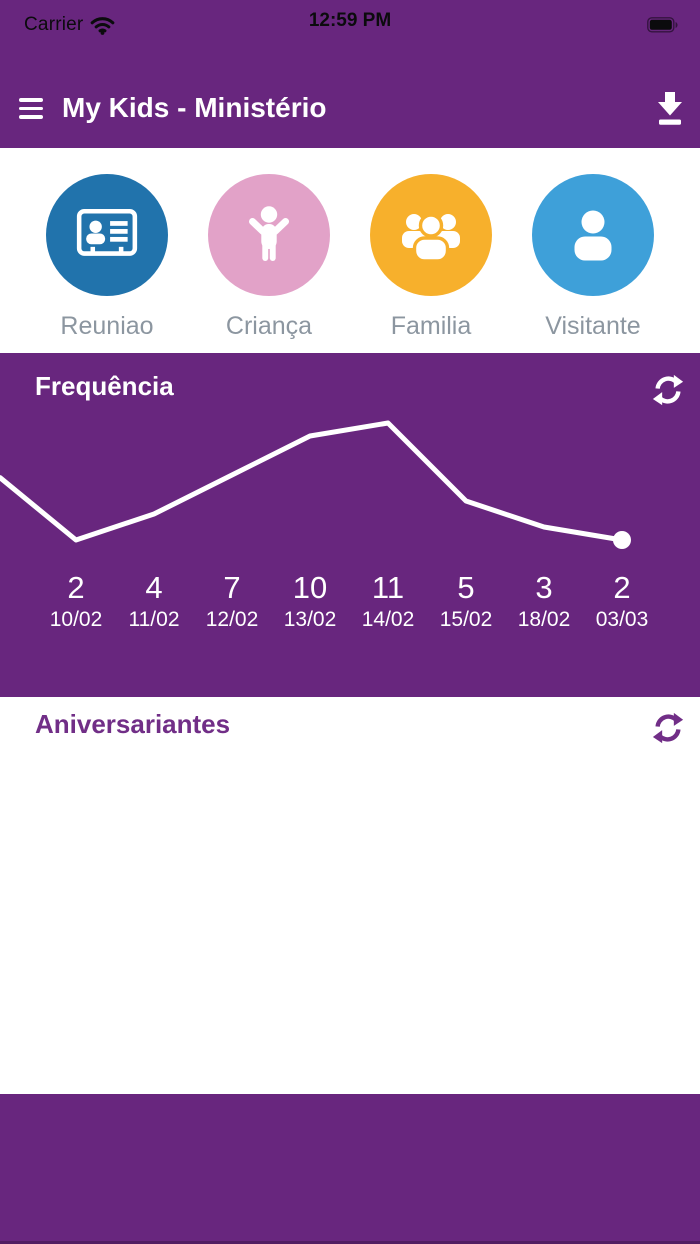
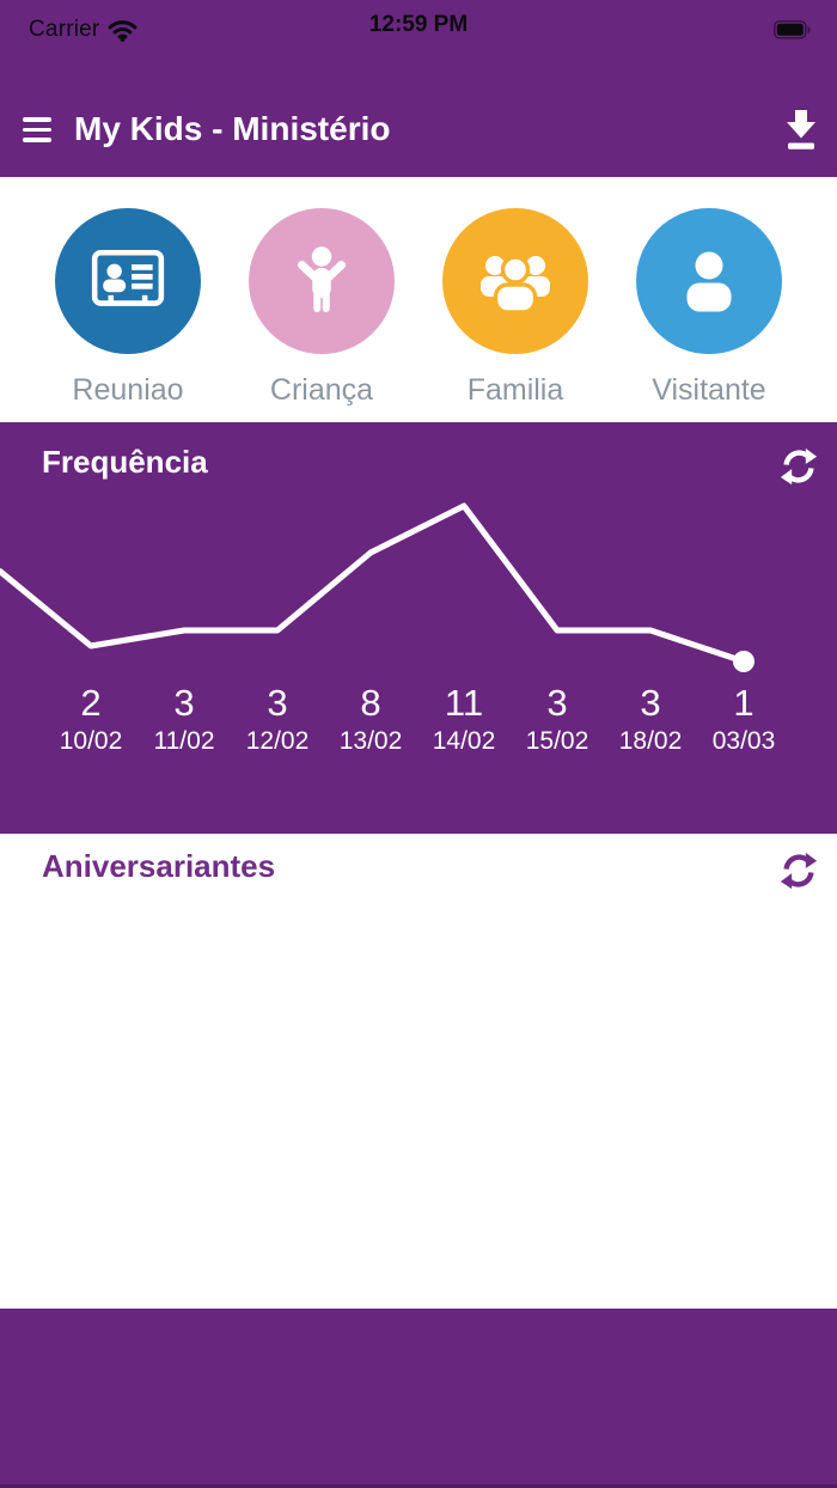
11/02: 4 -> 3
12/02: 7 -> 3
13/02: 10 -> 8
15/02: 5 -> 3
03/03: 2 -> 1
